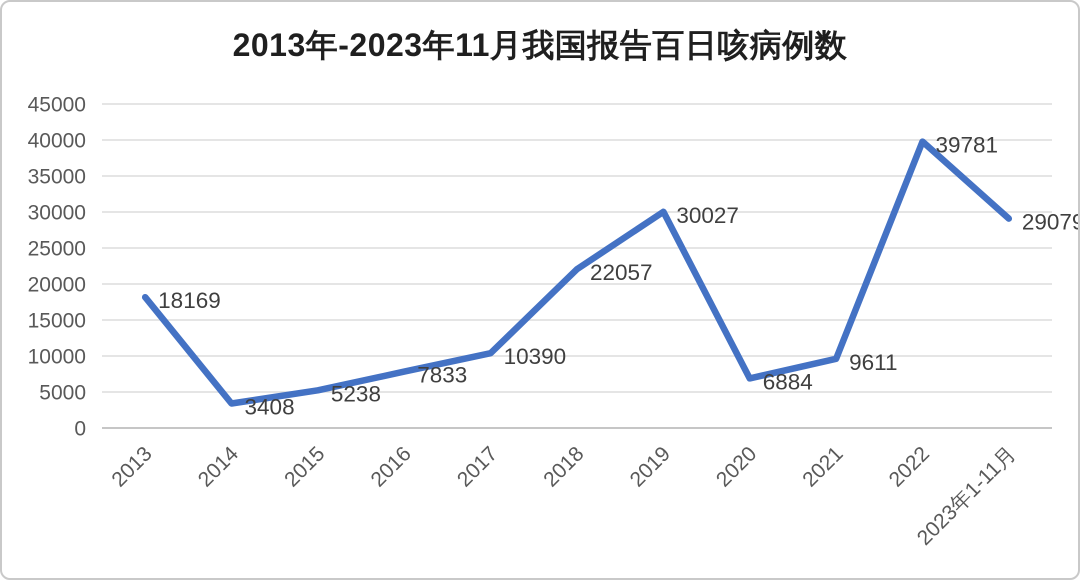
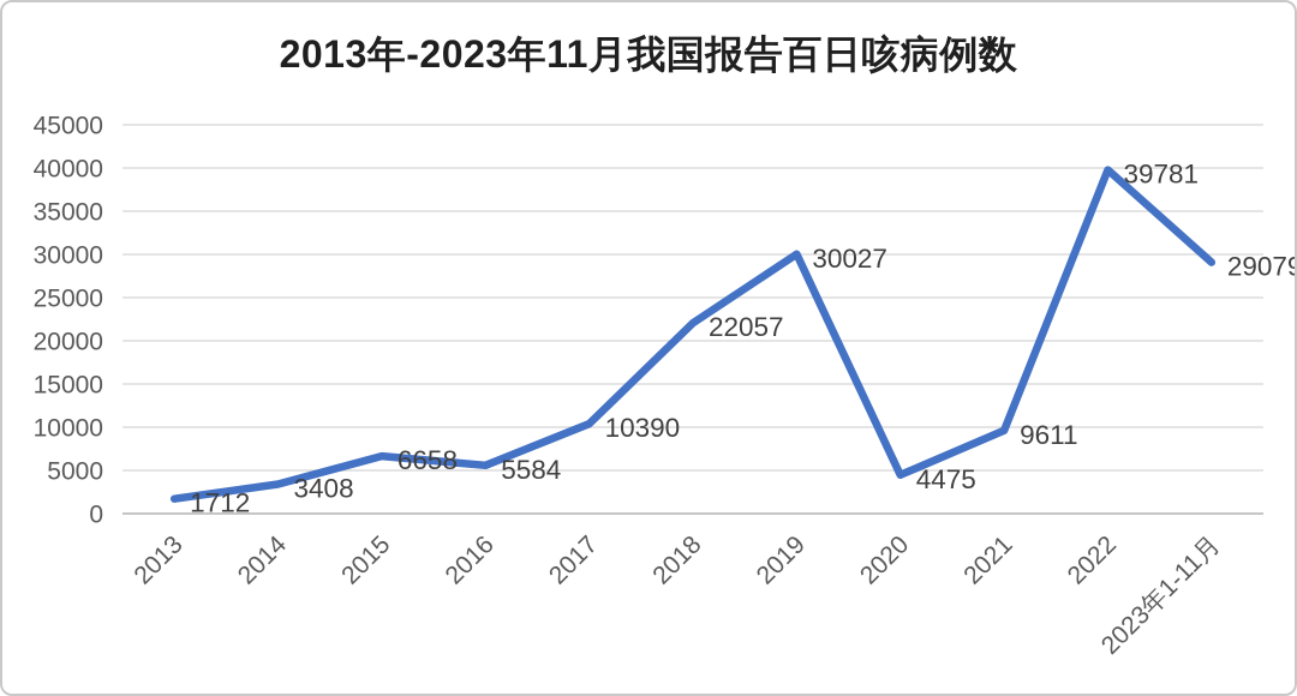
2013: 18169 -> 1712
2015: 5238 -> 6658
2016: 7833 -> 5584
2020: 6884 -> 4475
